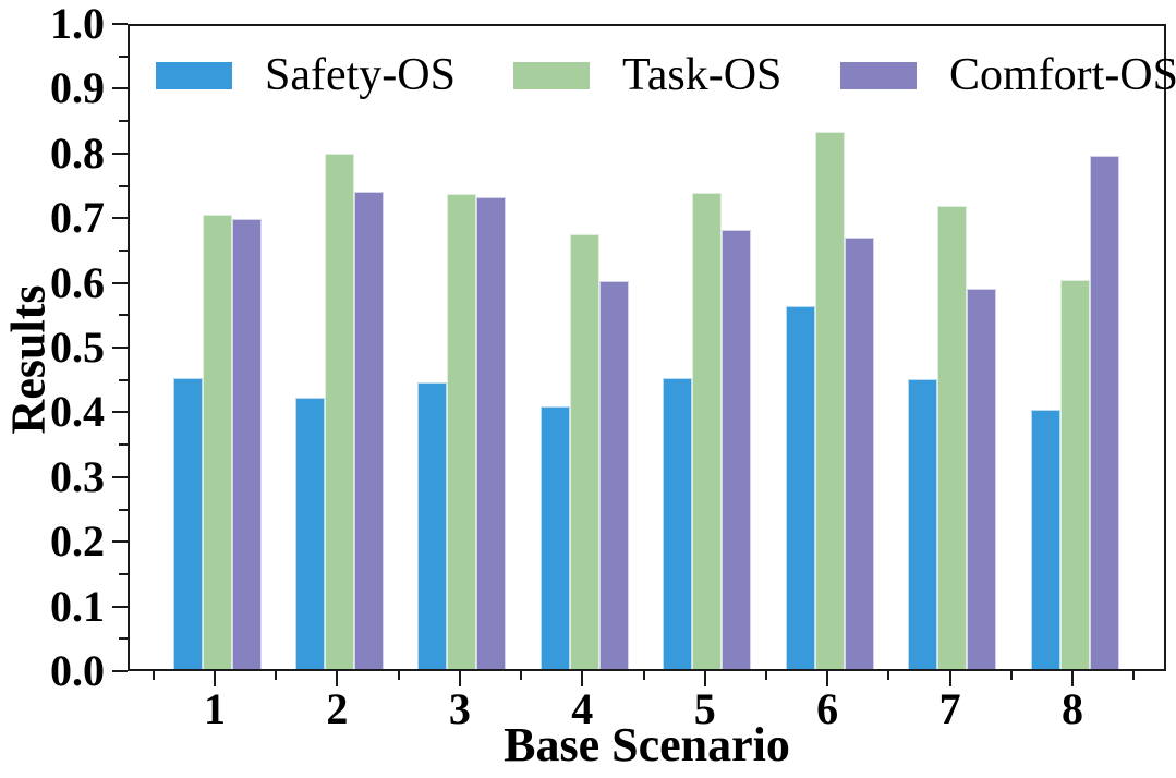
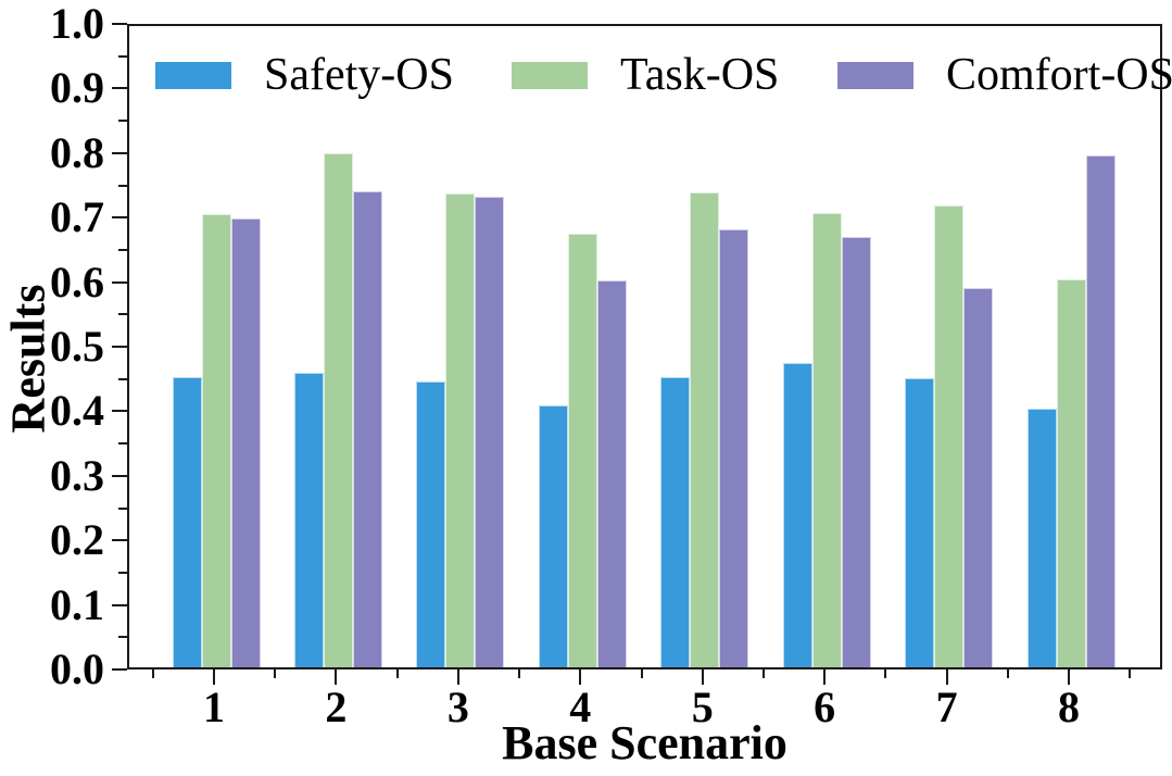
Safety-OS/2: 0.42 -> 0.46
Safety-OS/6: 0.56 -> 0.47
Task-OS/6: 0.83 -> 0.70
